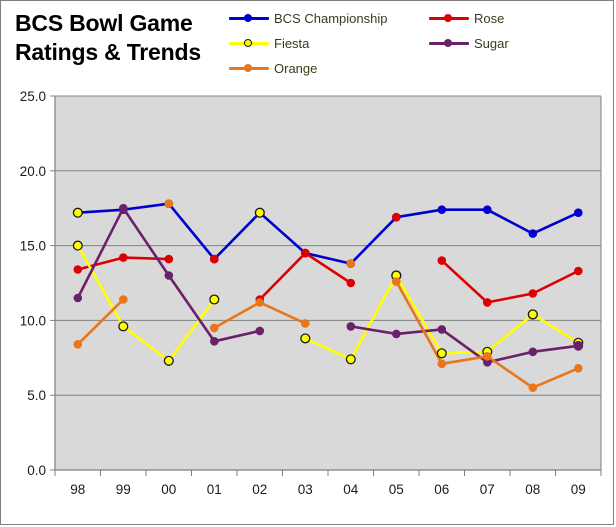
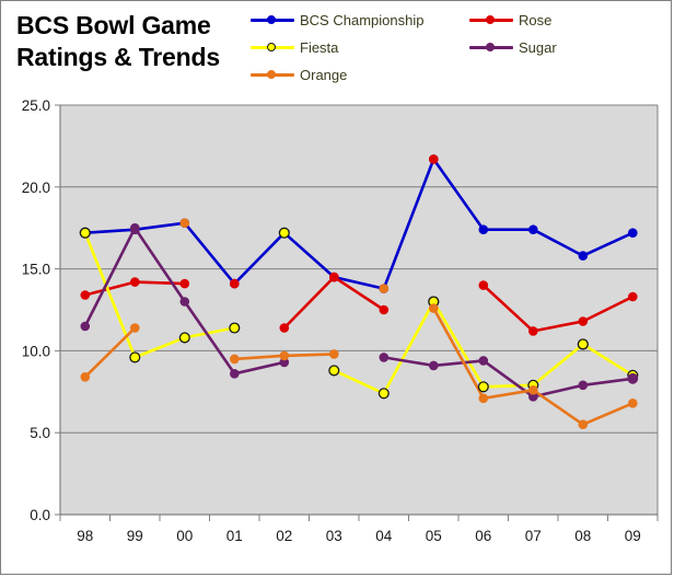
Fiesta/98: 15.0 -> 17.2
Fiesta/00: 7.3 -> 10.8
Orange/02: 11.2 -> 9.7
BCS Championship/05: 16.9 -> 21.7
